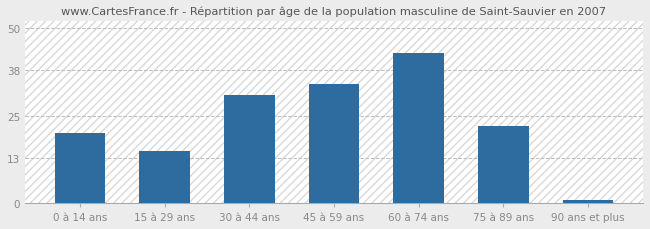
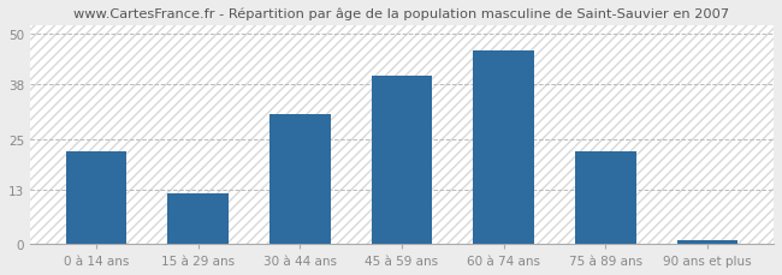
0 à 14 ans: 20 -> 22
15 à 29 ans: 15 -> 12
45 à 59 ans: 34 -> 40
60 à 74 ans: 43 -> 46
